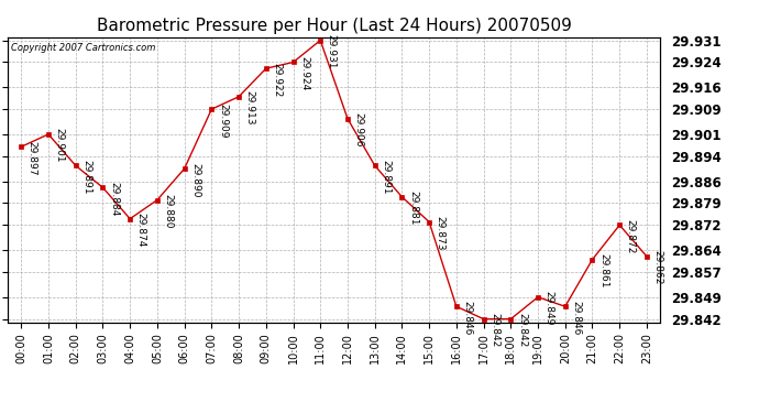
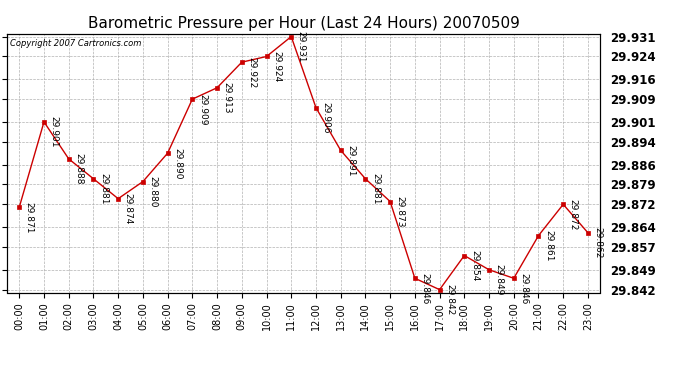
00:00: 29.897 -> 29.871
02:00: 29.891 -> 29.888
03:00: 29.884 -> 29.881
18:00: 29.842 -> 29.854
